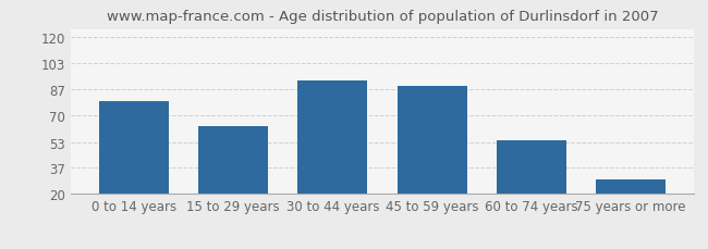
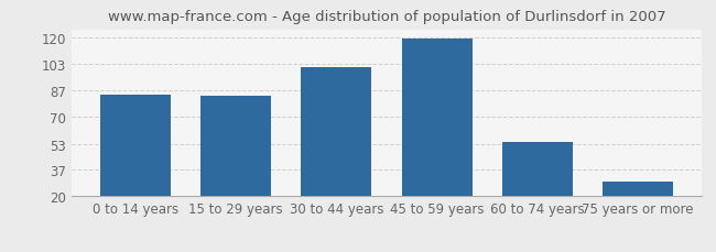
0 to 14 years: 79 -> 84
15 to 29 years: 63 -> 83
30 to 44 years: 92 -> 101
45 to 59 years: 89 -> 119
